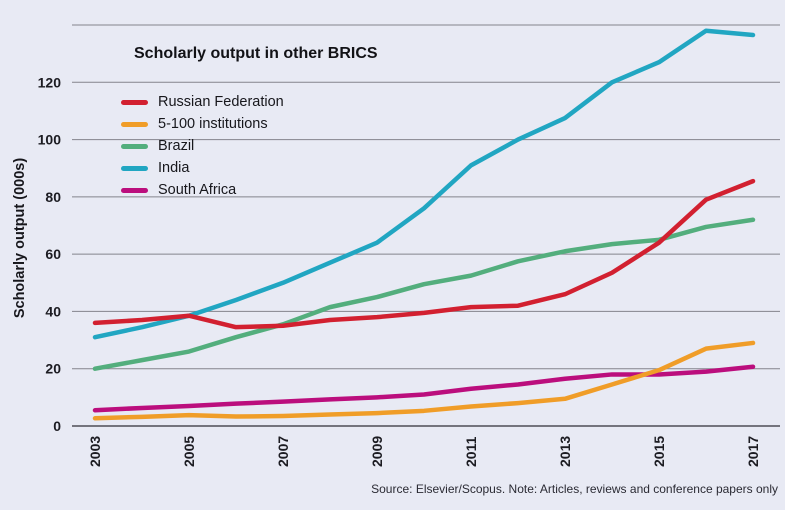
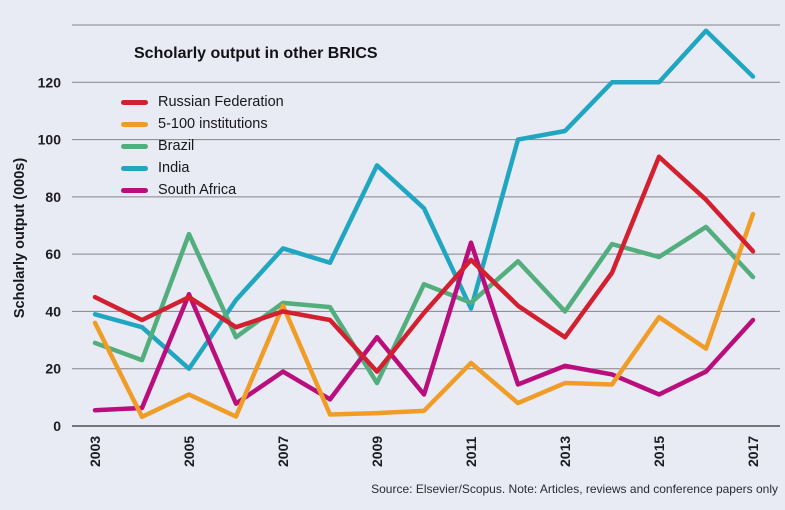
Russian Federation/2003: 36 -> 45
5-100 institutions/2003: 3 -> 36
Brazil/2003: 20 -> 29
India/2003: 31 -> 39
Russian Federation/2005: 38 -> 45
5-100 institutions/2005: 4 -> 11
Brazil/2005: 26 -> 67
India/2005: 38 -> 20
South Africa/2005: 7 -> 46
Russian Federation/2007: 35 -> 40
5-100 institutions/2007: 4 -> 42
Brazil/2007: 36 -> 43
India/2007: 50 -> 62
South Africa/2007: 8 -> 19
Russian Federation/2009: 38 -> 19
Brazil/2009: 45 -> 15
India/2009: 64 -> 91
South Africa/2009: 10 -> 31
Russian Federation/2011: 42 -> 58
5-100 institutions/2011: 7 -> 22
Brazil/2011: 52 -> 43
India/2011: 91 -> 41
South Africa/2011: 13 -> 64
Russian Federation/2013: 46 -> 31
5-100 institutions/2013: 10 -> 15
Brazil/2013: 61 -> 40
India/2013: 108 -> 103
South Africa/2013: 16 -> 21
Russian Federation/2015: 64 -> 94
5-100 institutions/2015: 20 -> 38
Brazil/2015: 65 -> 59
India/2015: 127 -> 120
South Africa/2015: 18 -> 11
Russian Federation/2017: 86 -> 61
5-100 institutions/2017: 29 -> 74
Brazil/2017: 72 -> 52
India/2017: 136 -> 122
South Africa/2017: 21 -> 37
